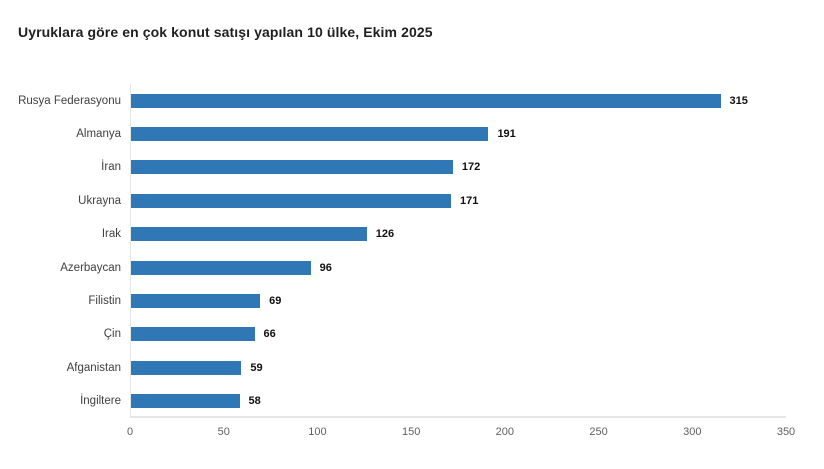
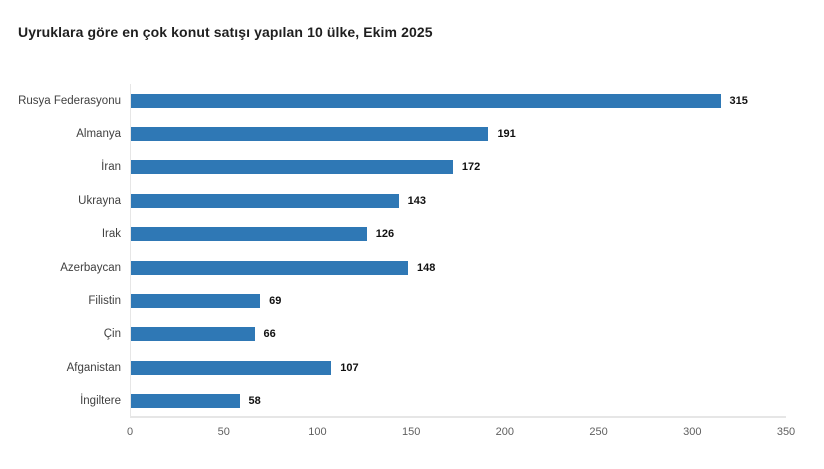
Ukrayna: 171 -> 143
Azerbaycan: 96 -> 148
Afganistan: 59 -> 107
